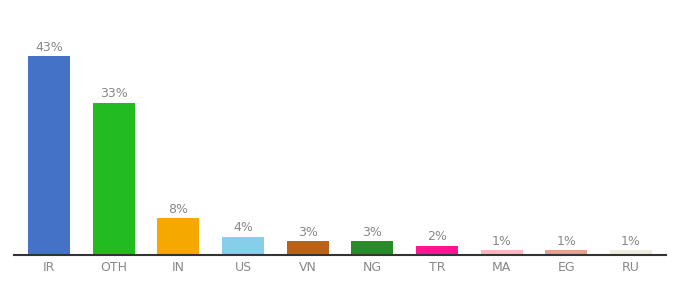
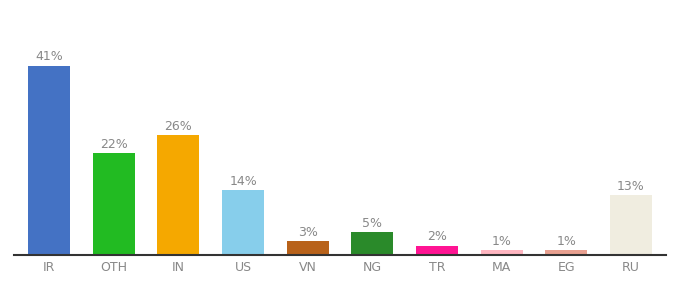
IR: 43% -> 41%
OTH: 33% -> 22%
IN: 8% -> 26%
US: 4% -> 14%
NG: 3% -> 5%
RU: 1% -> 13%
